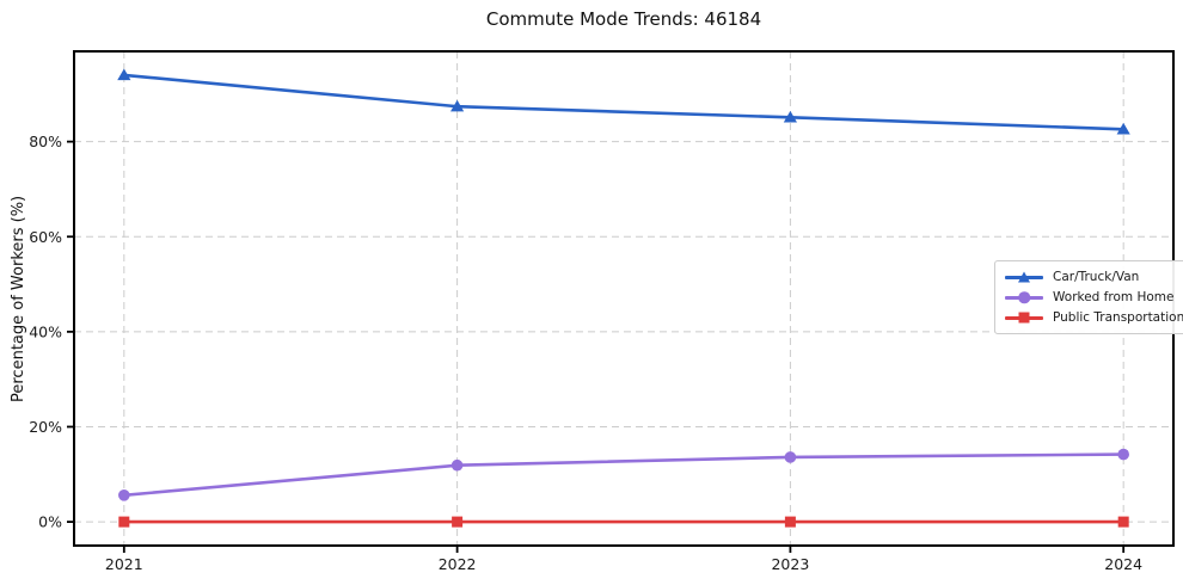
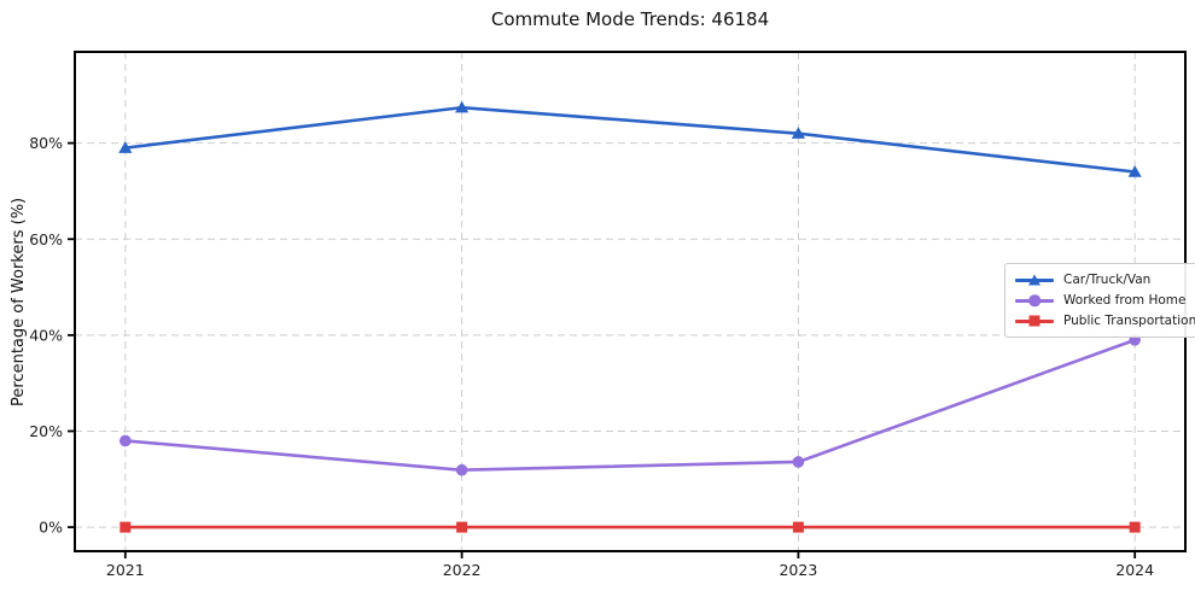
Car/Truck/Van/2021: 94% -> 79%
Worked from Home/2021: 6% -> 18%
Car/Truck/Van/2023: 85% -> 82%
Car/Truck/Van/2024: 83% -> 74%
Worked from Home/2024: 14% -> 39%
